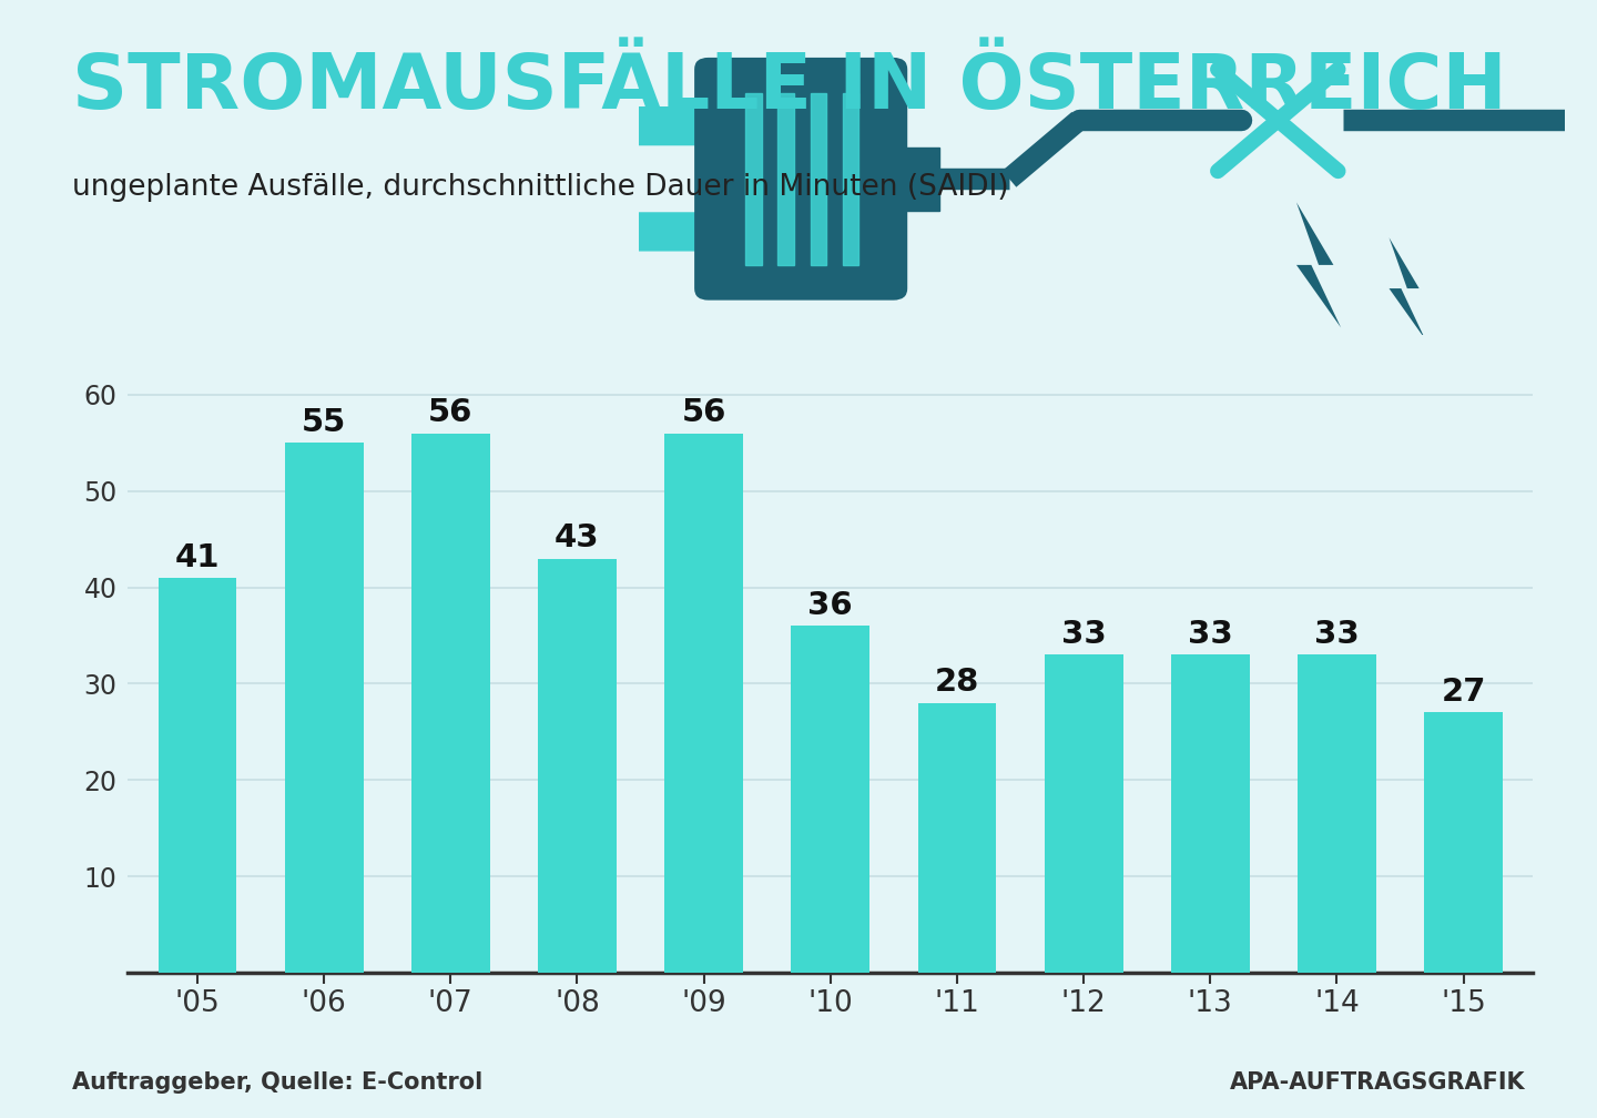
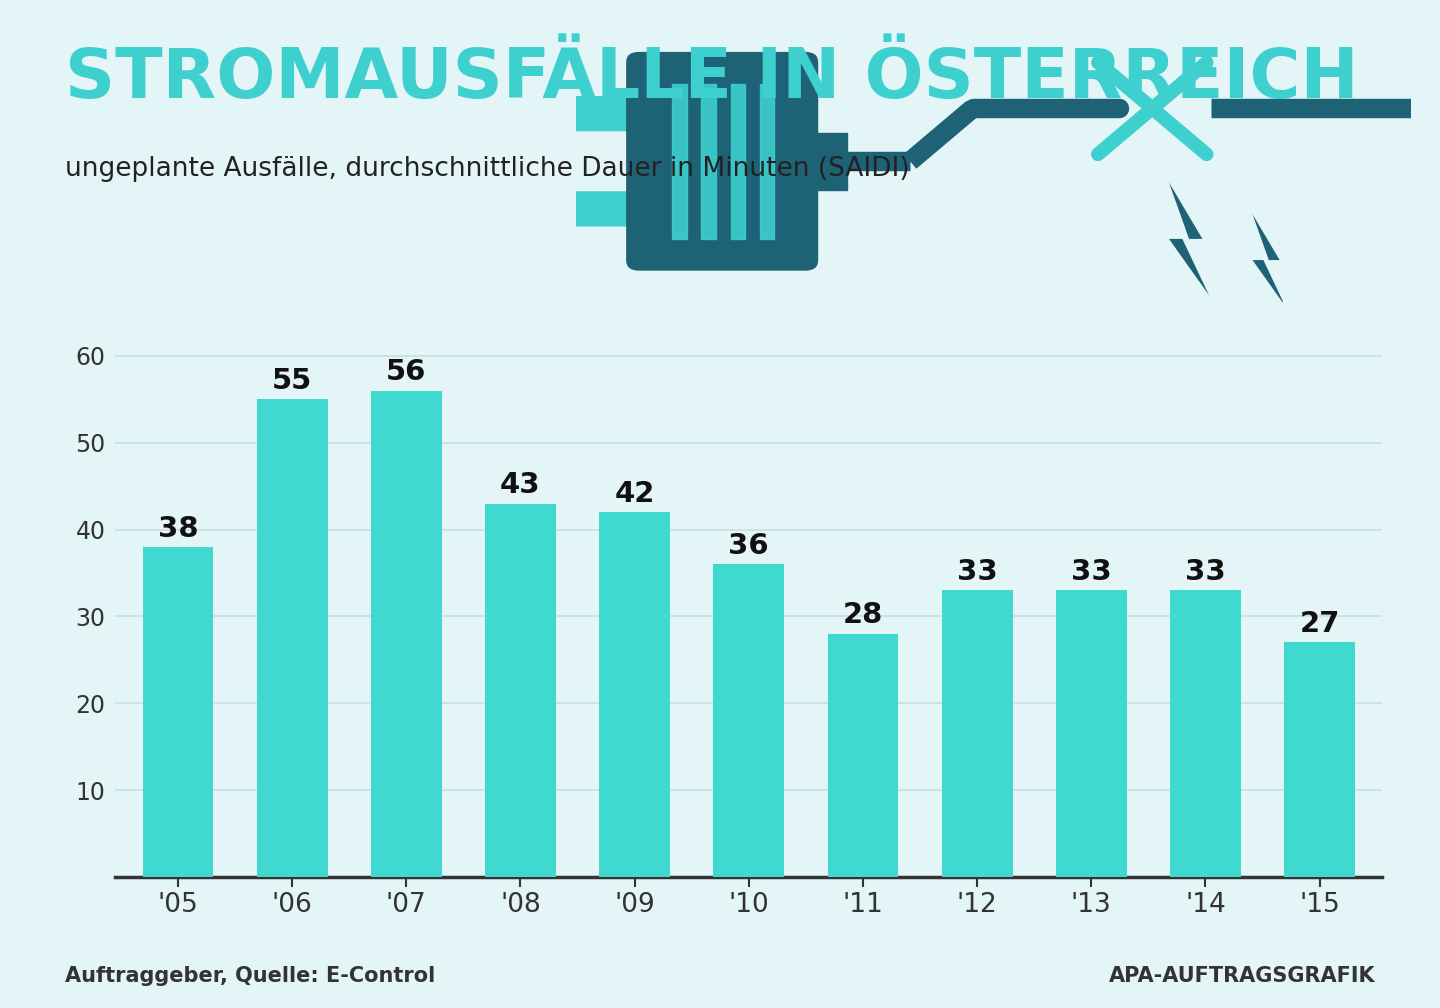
'05: 41 -> 38
'09: 56 -> 42
